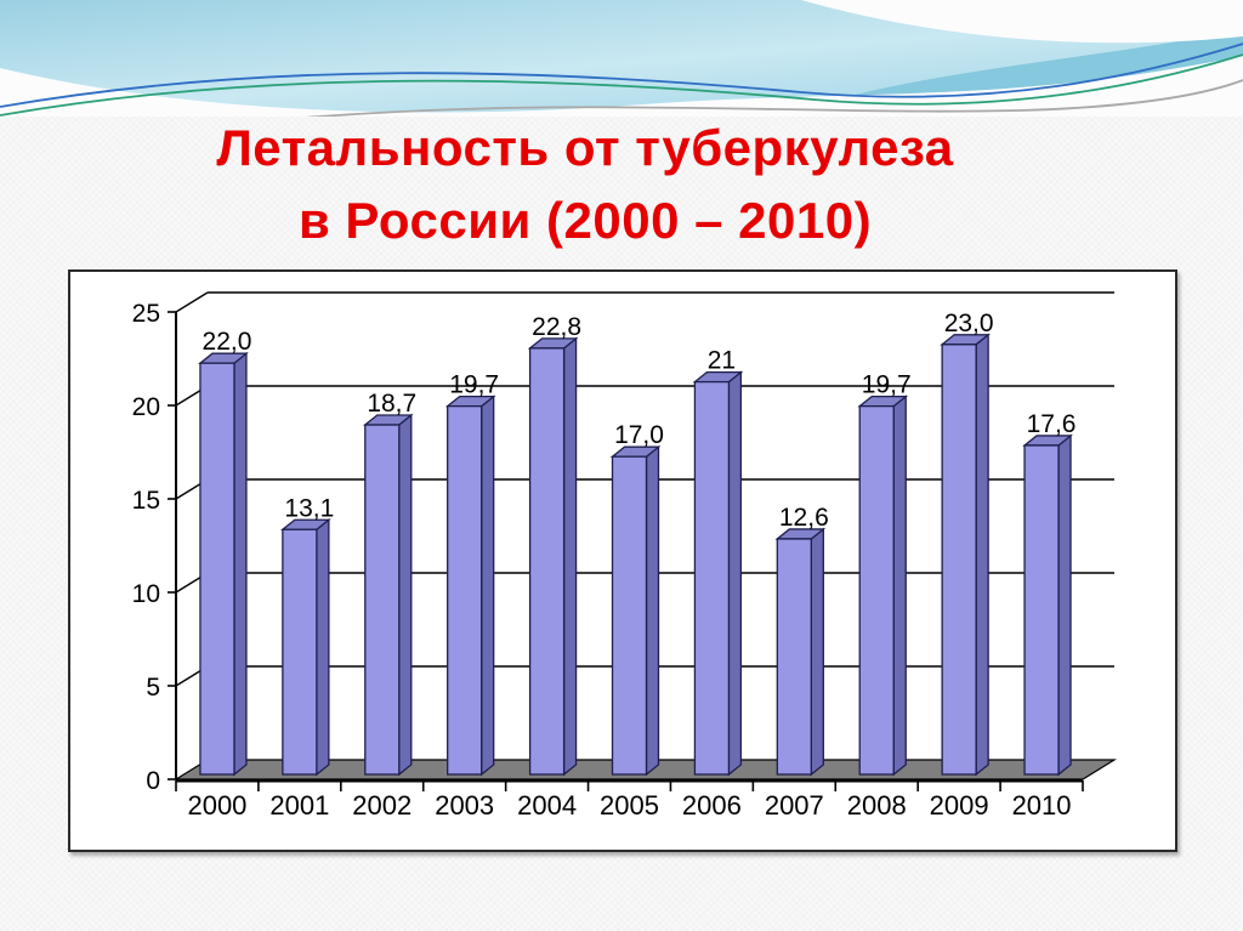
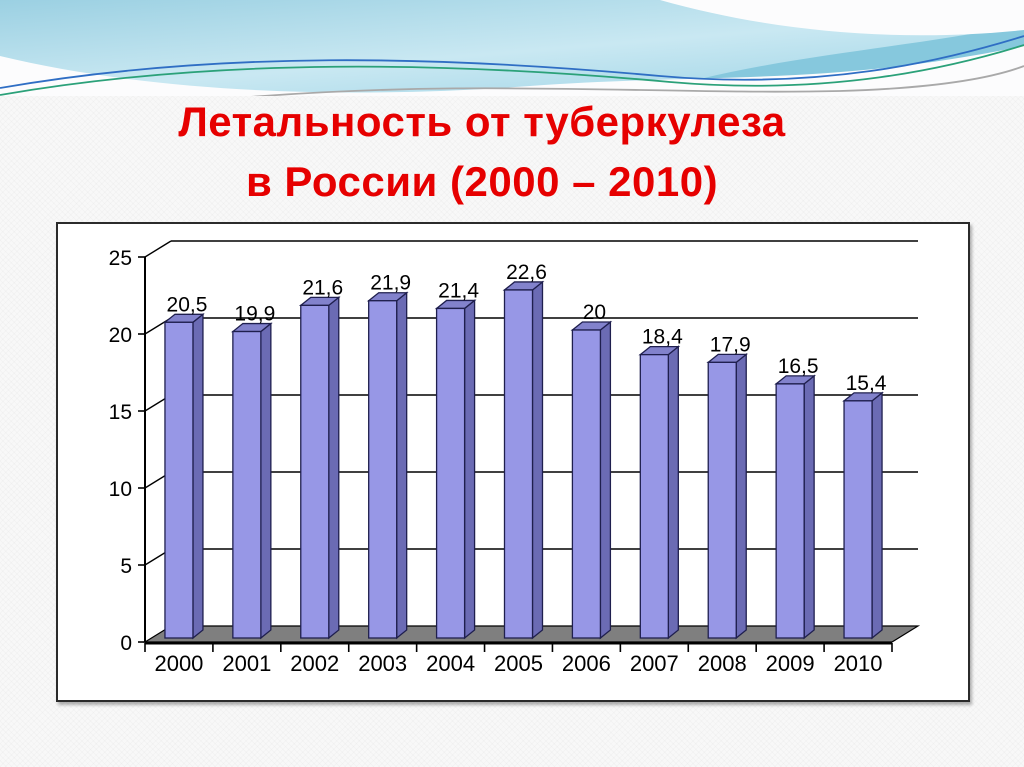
2000: 22,0 -> 20,5
2001: 13,1 -> 19,9
2002: 18,7 -> 21,6
2003: 19,7 -> 21,9
2004: 22,8 -> 21,4
2005: 17,0 -> 22,6
2006: 21 -> 20
2007: 12,6 -> 18,4
2008: 19,7 -> 17,9
2009: 23,0 -> 16,5
2010: 17,6 -> 15,4
